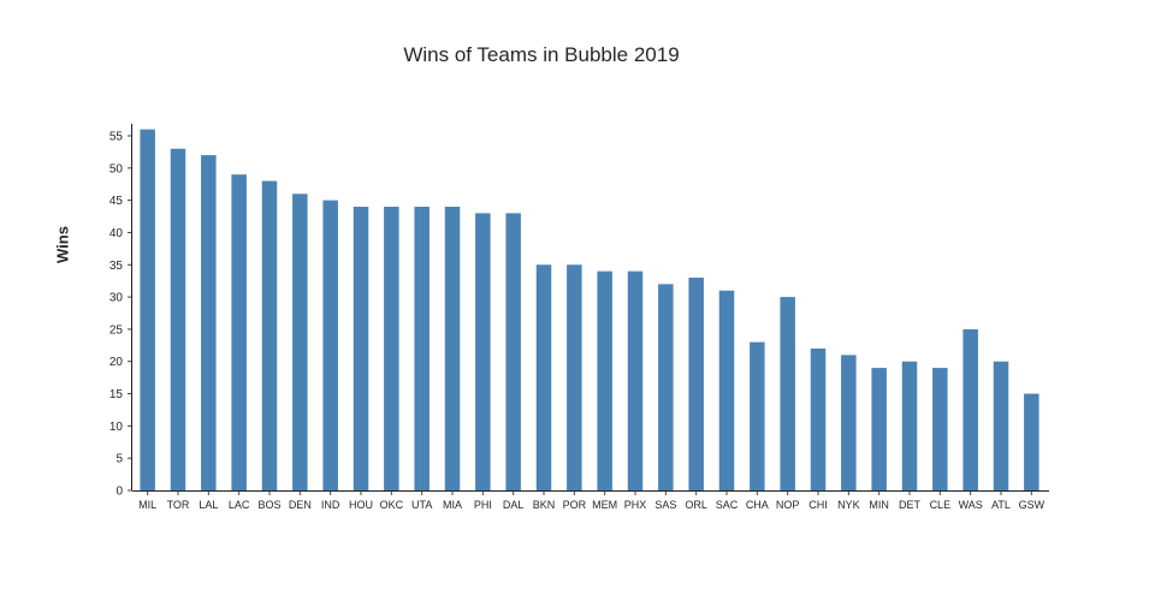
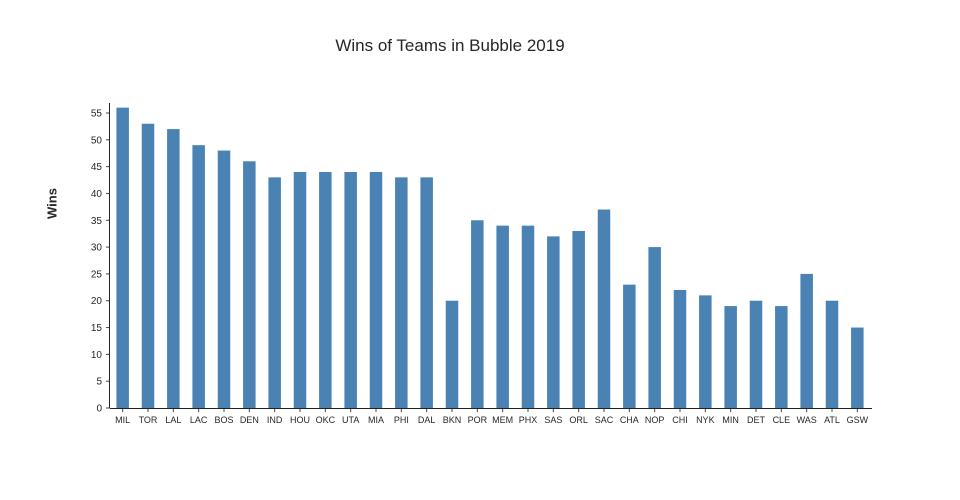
IND: 45 -> 43
BKN: 35 -> 20
SAC: 31 -> 37
